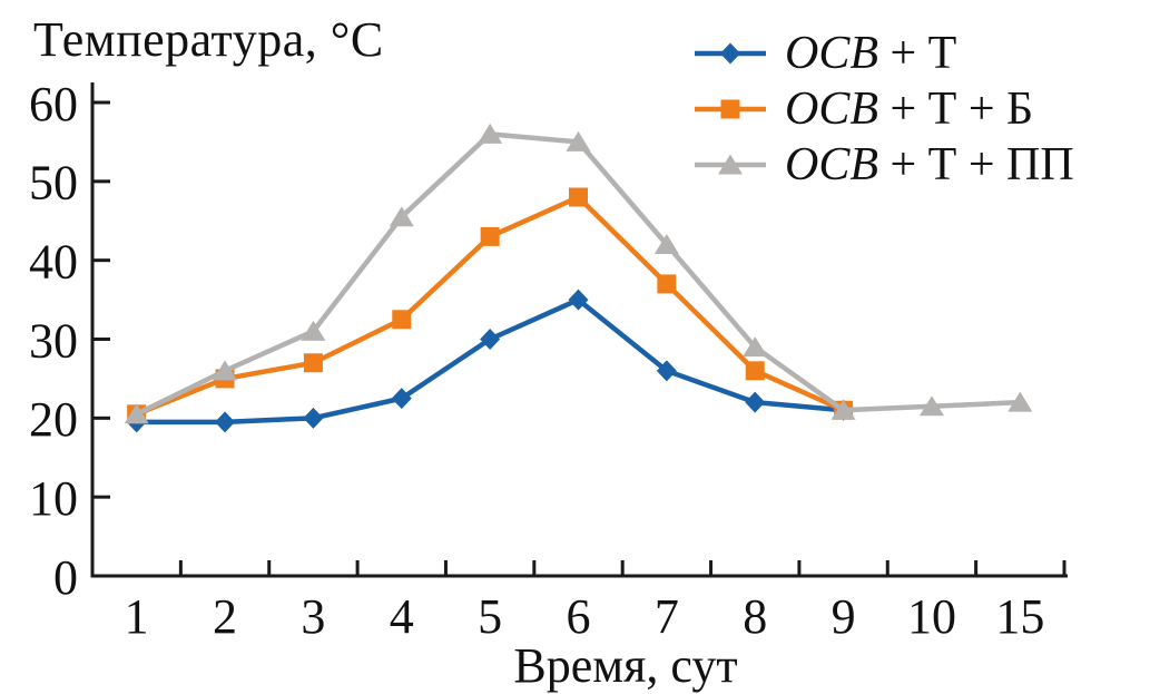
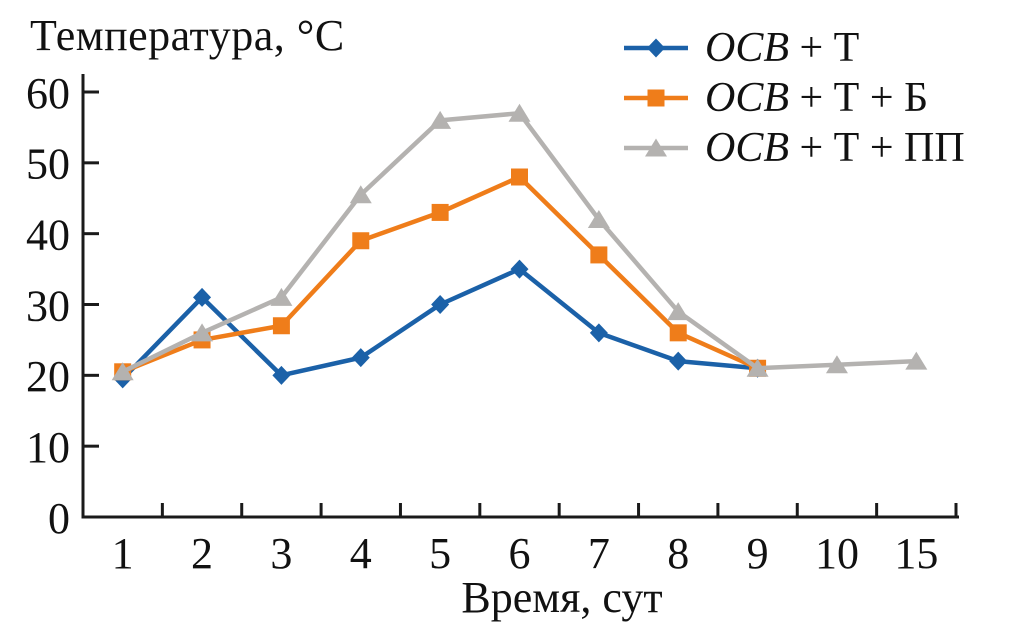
ОСВ + Т/2: 20 -> 31
ОСВ + Т + Б/4: 32 -> 39
ОСВ + Т + ПП/6: 55 -> 57
